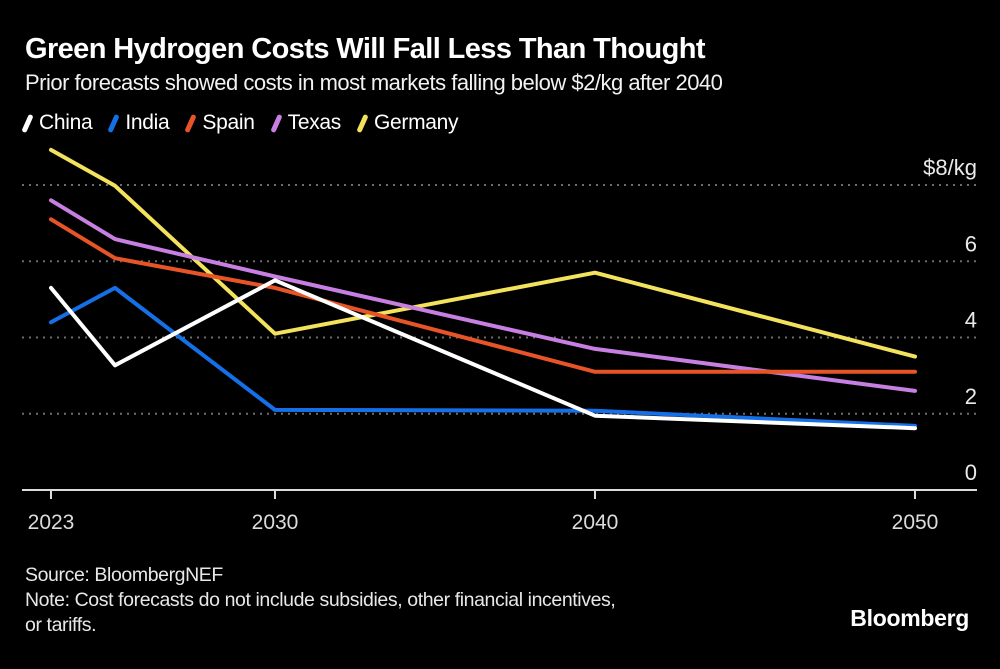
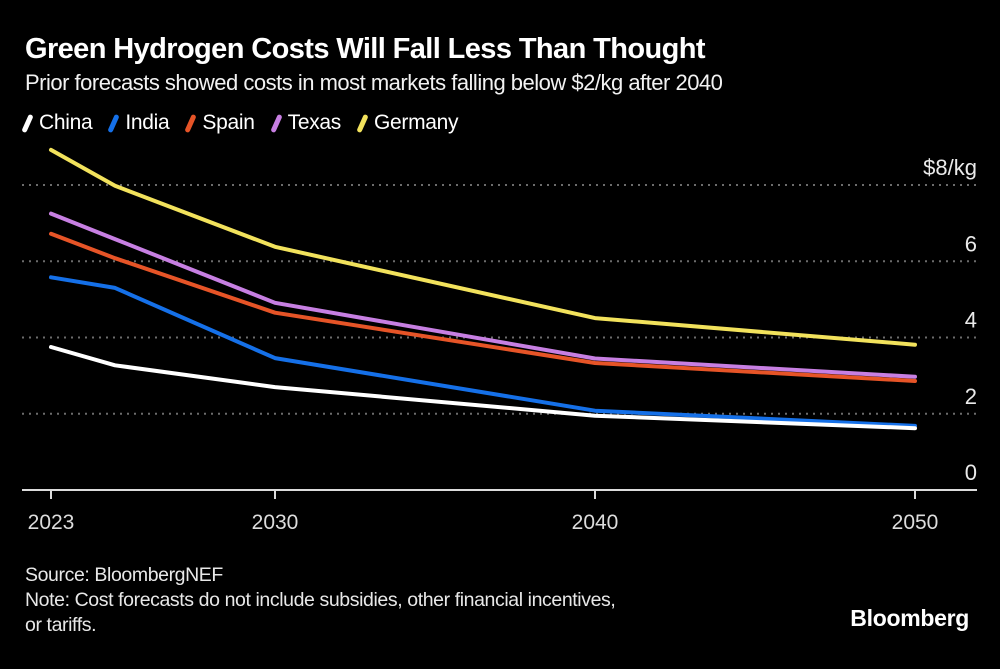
China/2023: 5.3 -> 3.8
India/2023: 4.4 -> 5.6
Spain/2023: 7.1 -> 6.7
Texas/2023: 7.6 -> 7.2
China/2030: 5.5 -> 2.7
India/2030: 2.1 -> 3.5
Spain/2030: 5.3 -> 4.7
Texas/2030: 5.6 -> 4.9
Germany/2030: 4.1 -> 6.4
Spain/2040: 3.1 -> 3.3
Texas/2040: 3.7 -> 3.5
Germany/2040: 5.7 -> 4.5
Spain/2050: 3.1 -> 2.9
Texas/2050: 2.6 -> 3.0
Germany/2050: 3.5 -> 3.8
